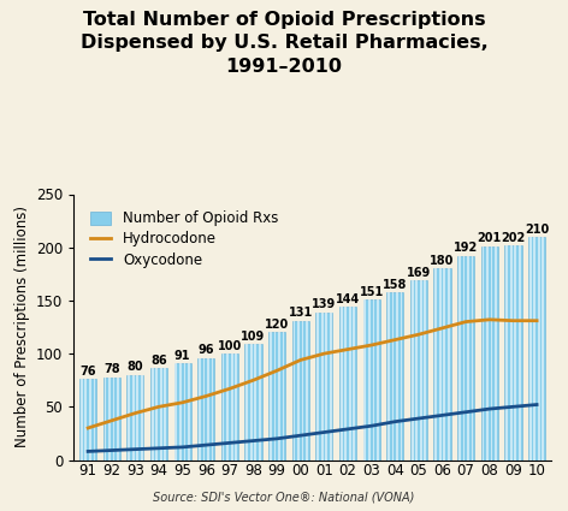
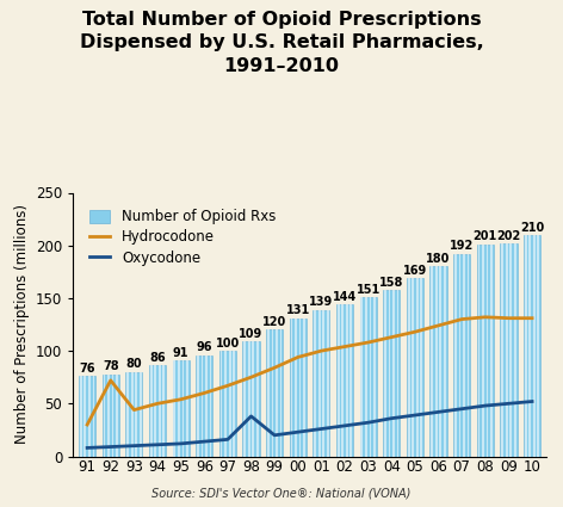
Hydrocodone/92: 37 -> 72
Oxycodone/98: 18 -> 38
